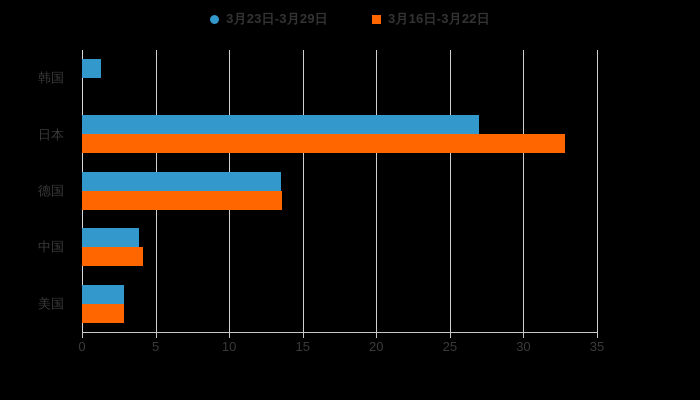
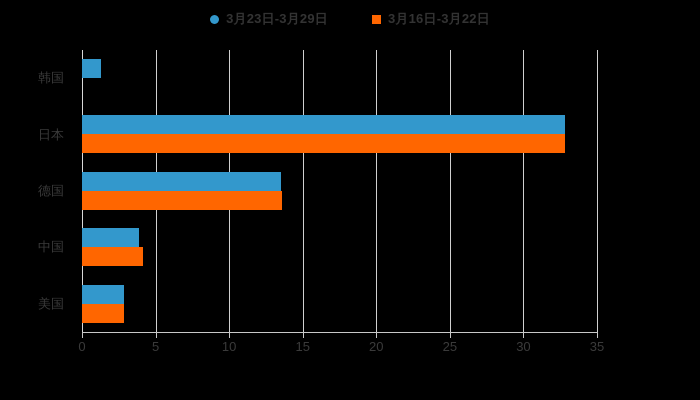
3月23日-3月29日/日本: 27.0 -> 32.8
